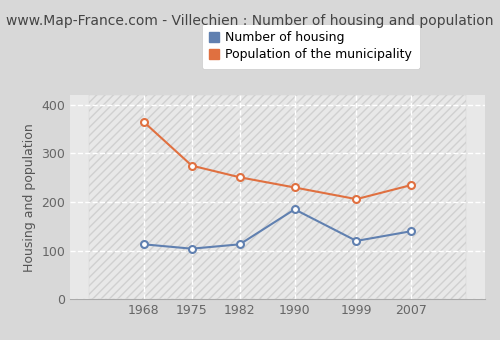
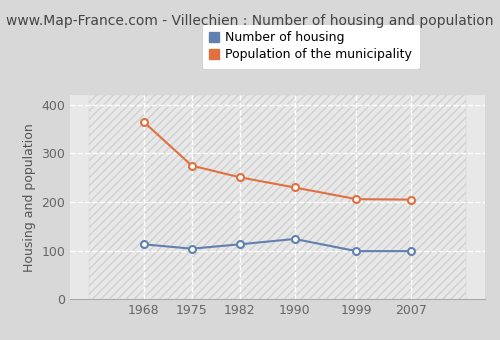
Number of housing/1990: 185 -> 124
Number of housing/1999: 120 -> 99
Number of housing/2007: 140 -> 99
Population of the municipality/2007: 235 -> 205
